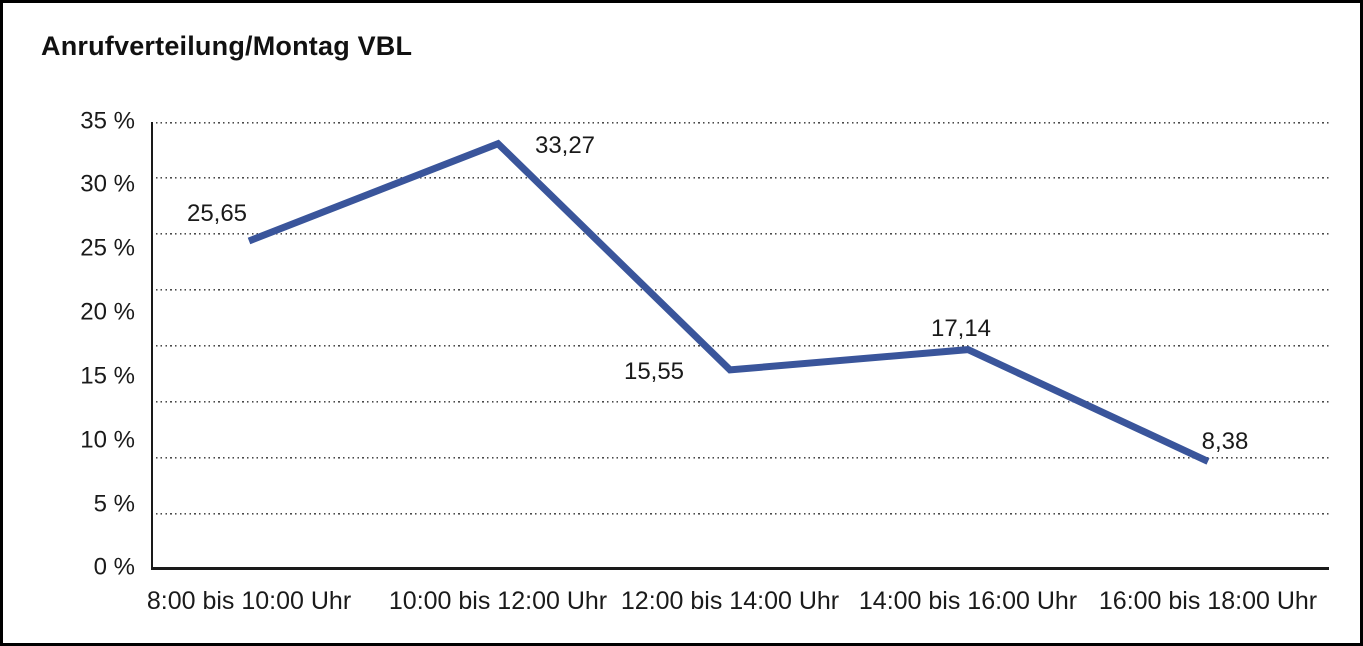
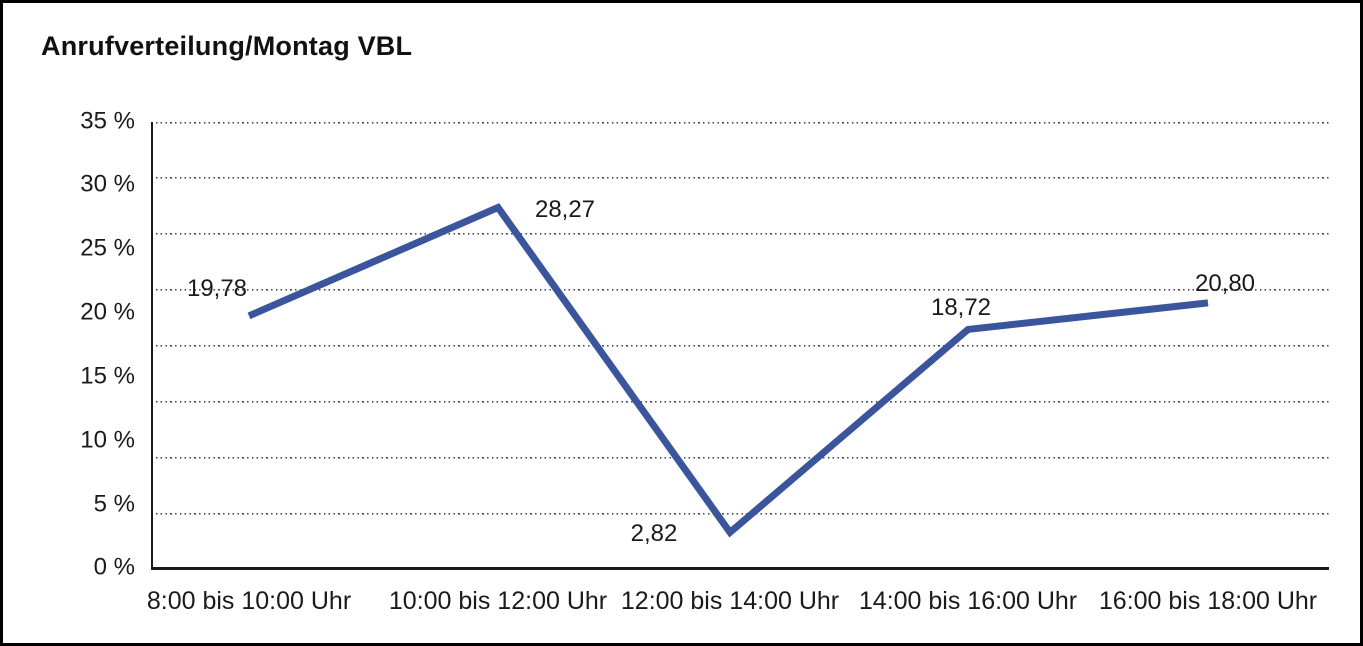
8:00 bis 10:00 Uhr: 25,65 -> 19,78
10:00 bis 12:00 Uhr: 33,27 -> 28,27
12:00 bis 14:00 Uhr: 15,55 -> 2,82
14:00 bis 16:00 Uhr: 17,14 -> 18,72
16:00 bis 18:00 Uhr: 8,38 -> 20,80
